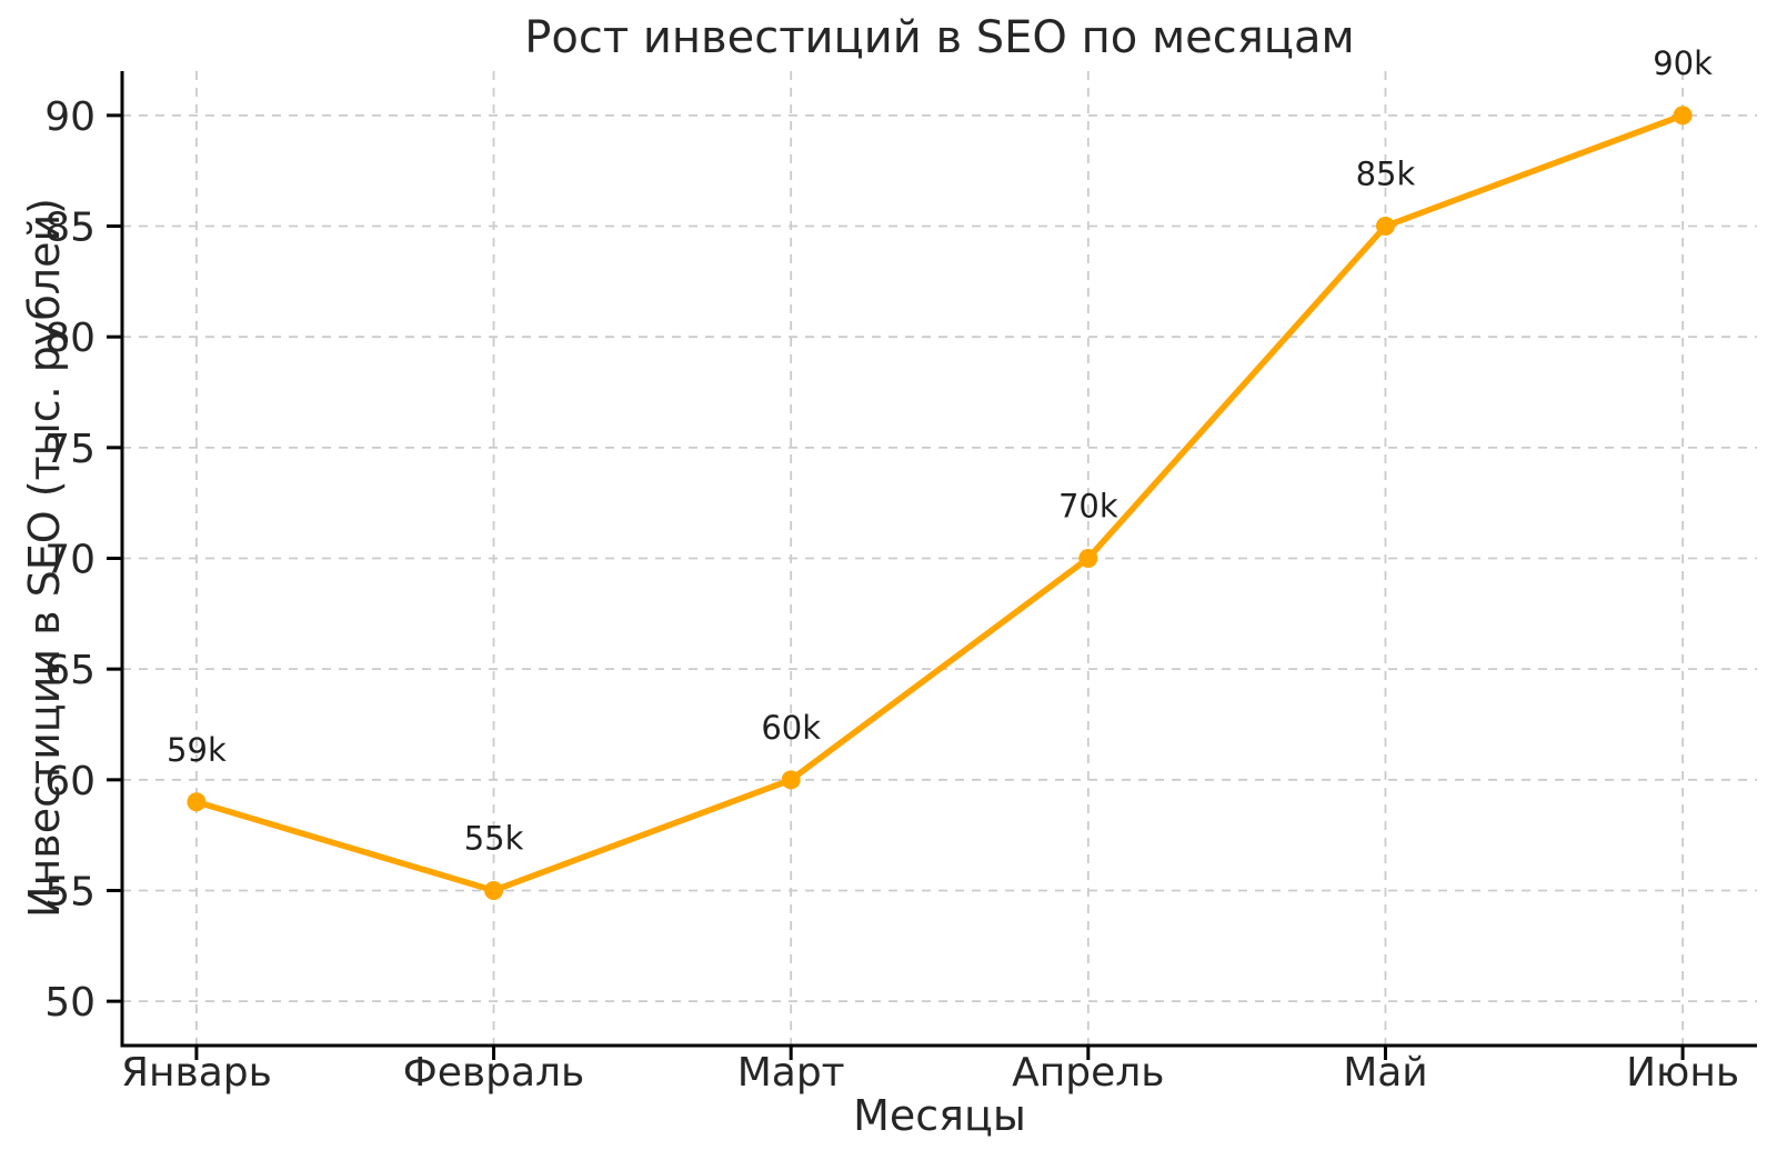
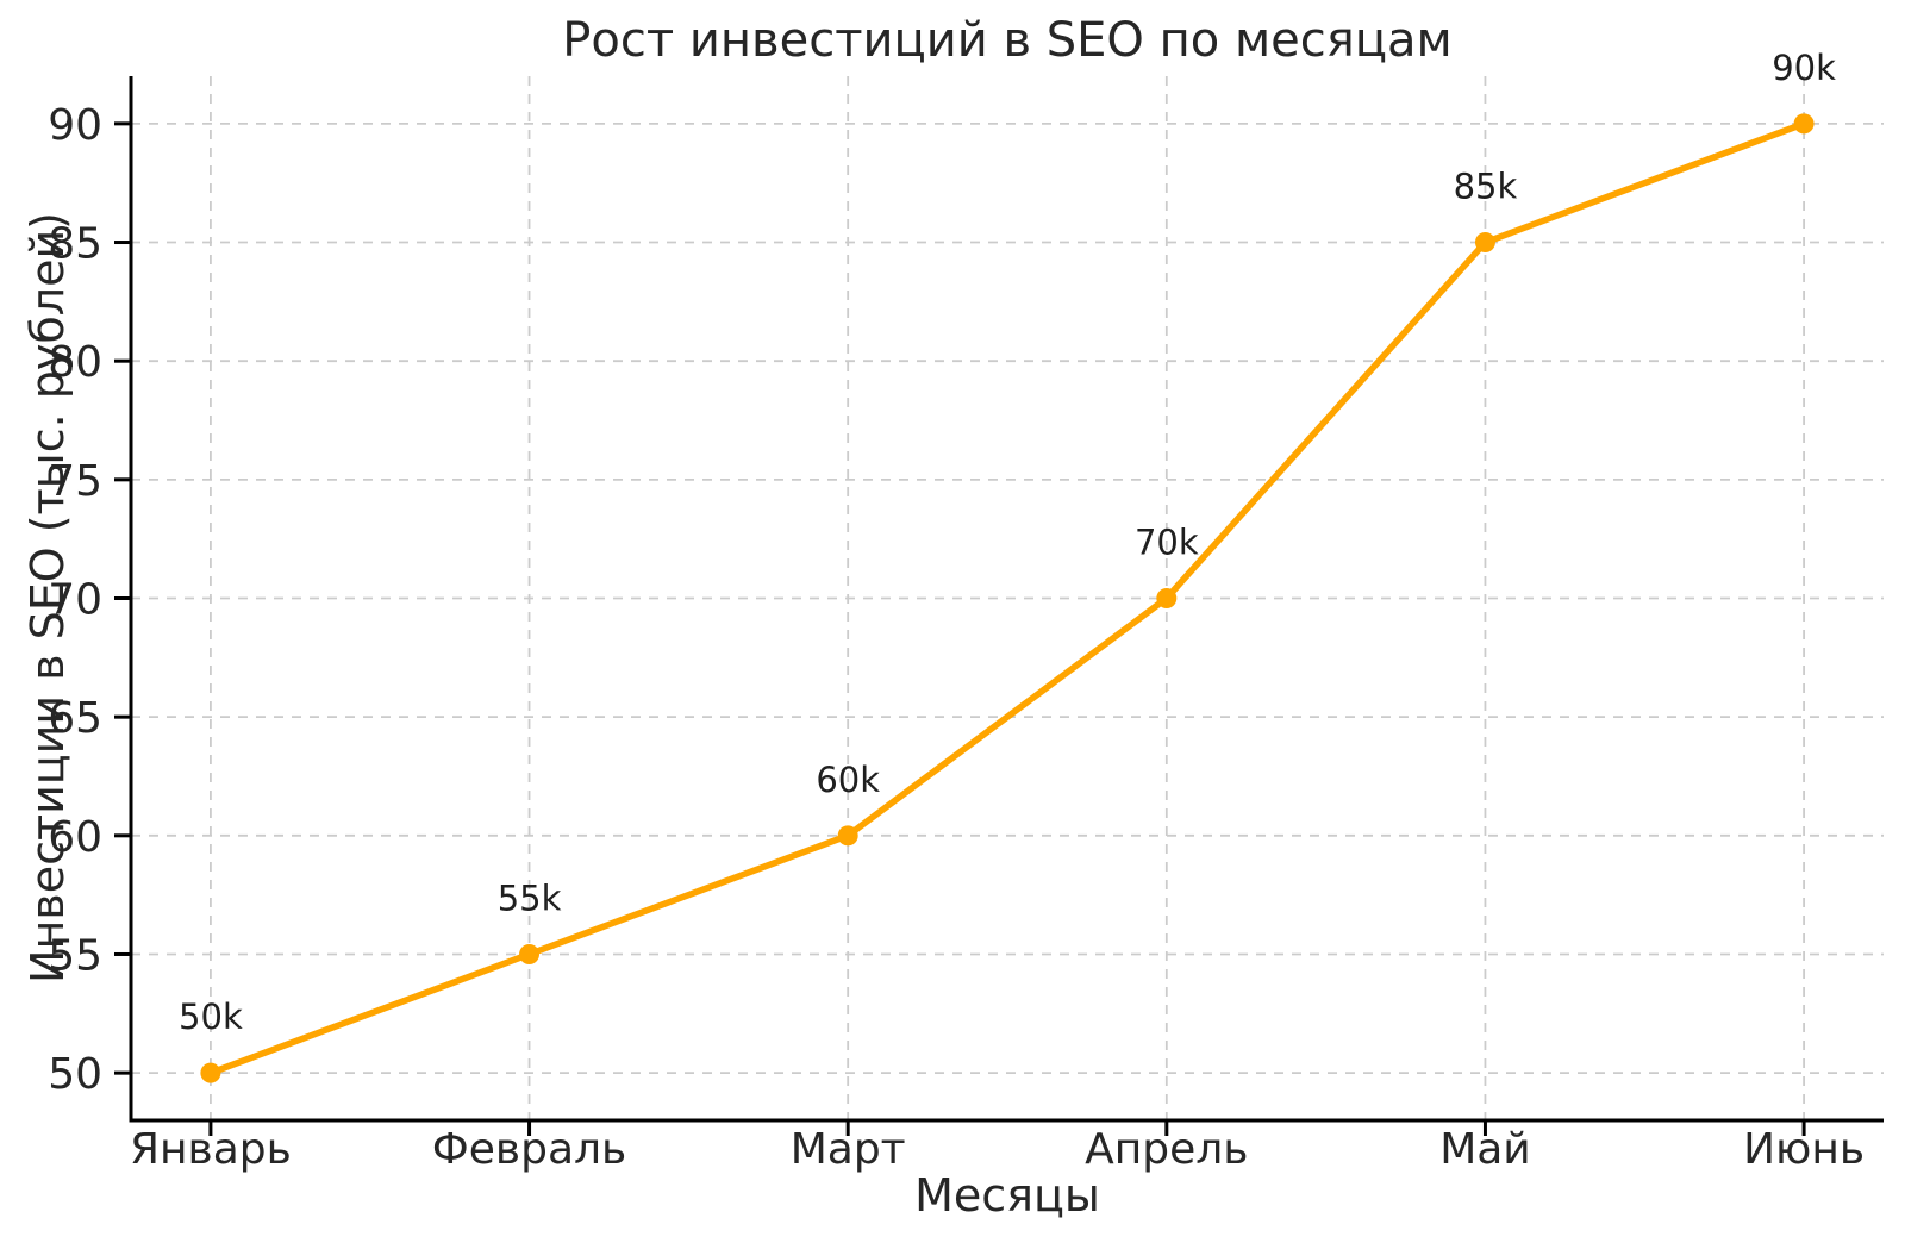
Январь: 59k -> 50k
